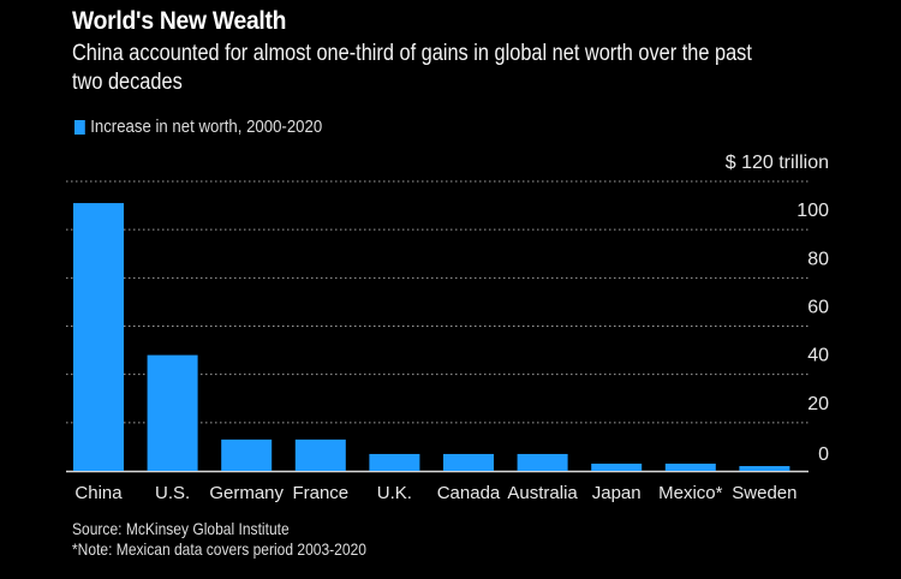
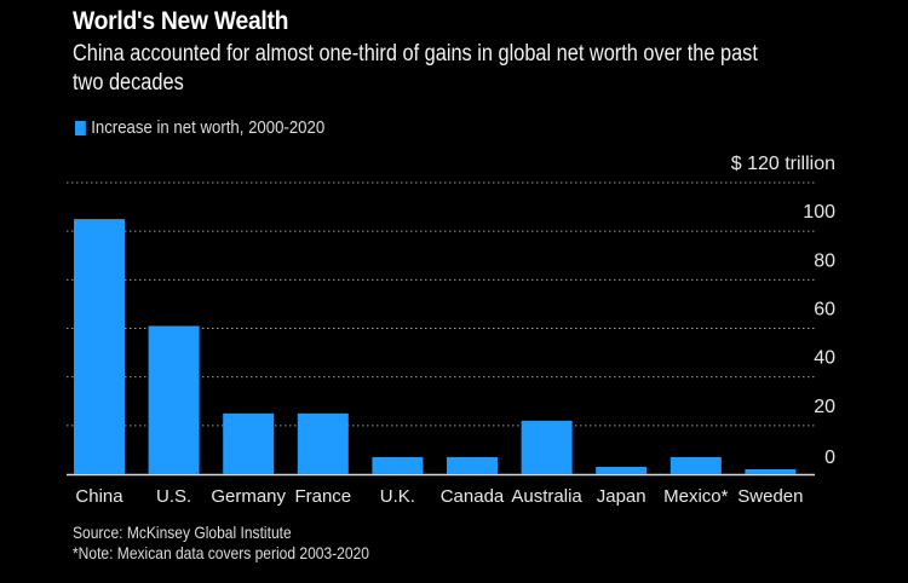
China: 111 -> 105
U.S.: 48 -> 61
Germany: 13 -> 25
France: 13 -> 25
Australia: 7 -> 22
Mexico*: 3 -> 7
